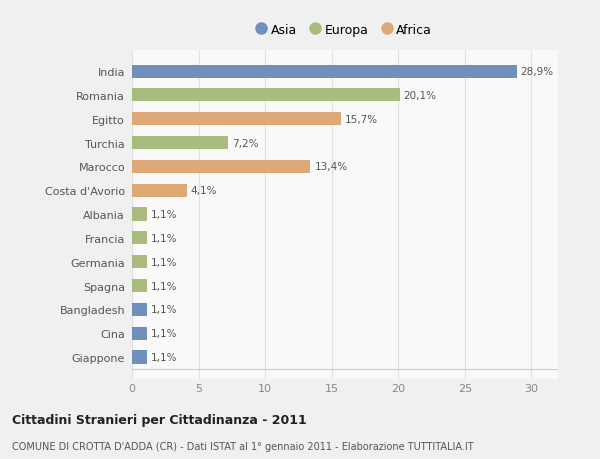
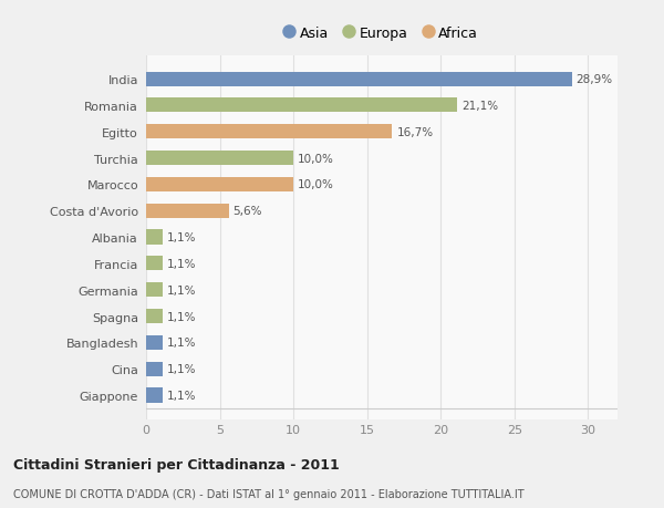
Romania: 20,1% -> 21,1%
Egitto: 15,7% -> 16,7%
Turchia: 7,2% -> 10,0%
Marocco: 13,4% -> 10,0%
Costa d'Avorio: 4,1% -> 5,6%
